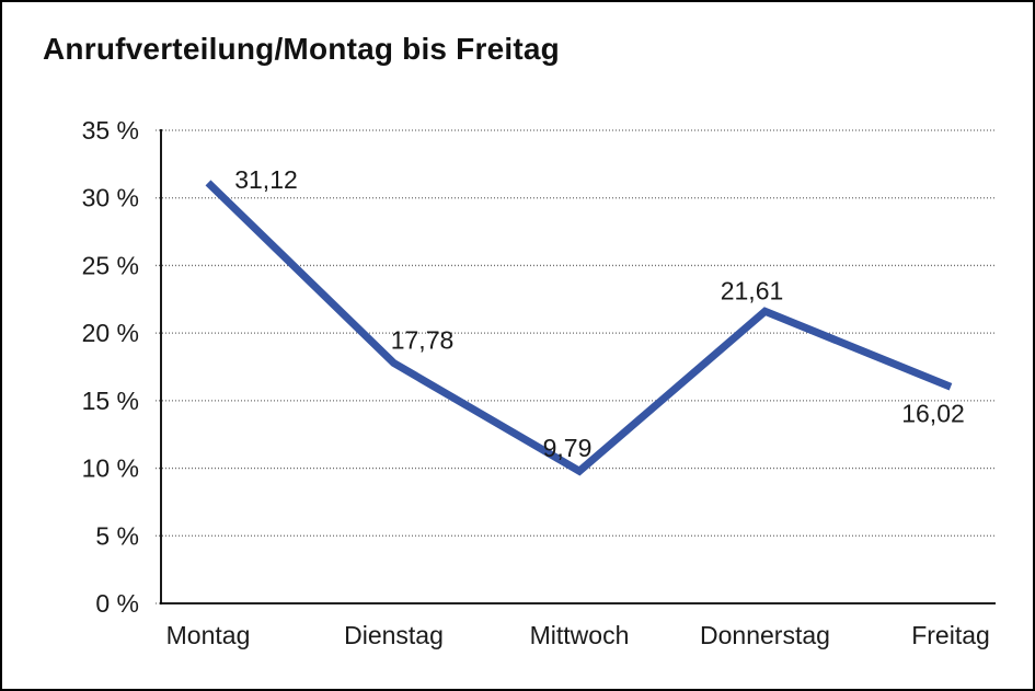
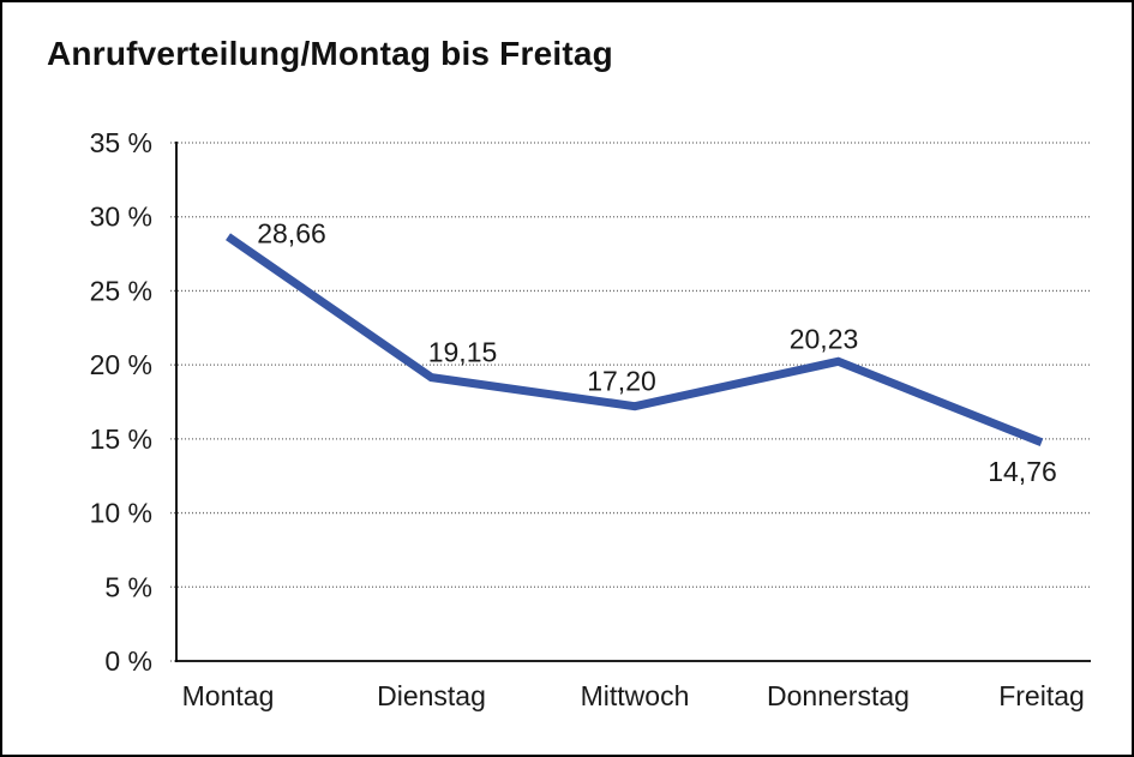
Montag: 31,12 -> 28,66
Dienstag: 17,78 -> 19,15
Mittwoch: 9,79 -> 17,20
Donnerstag: 21,61 -> 20,23
Freitag: 16,02 -> 14,76
